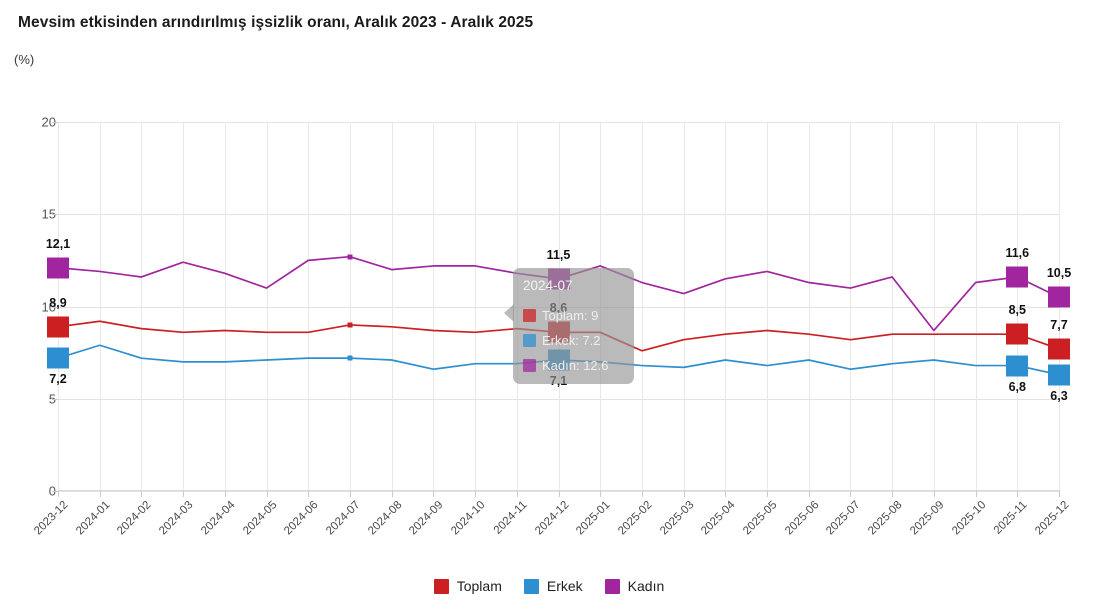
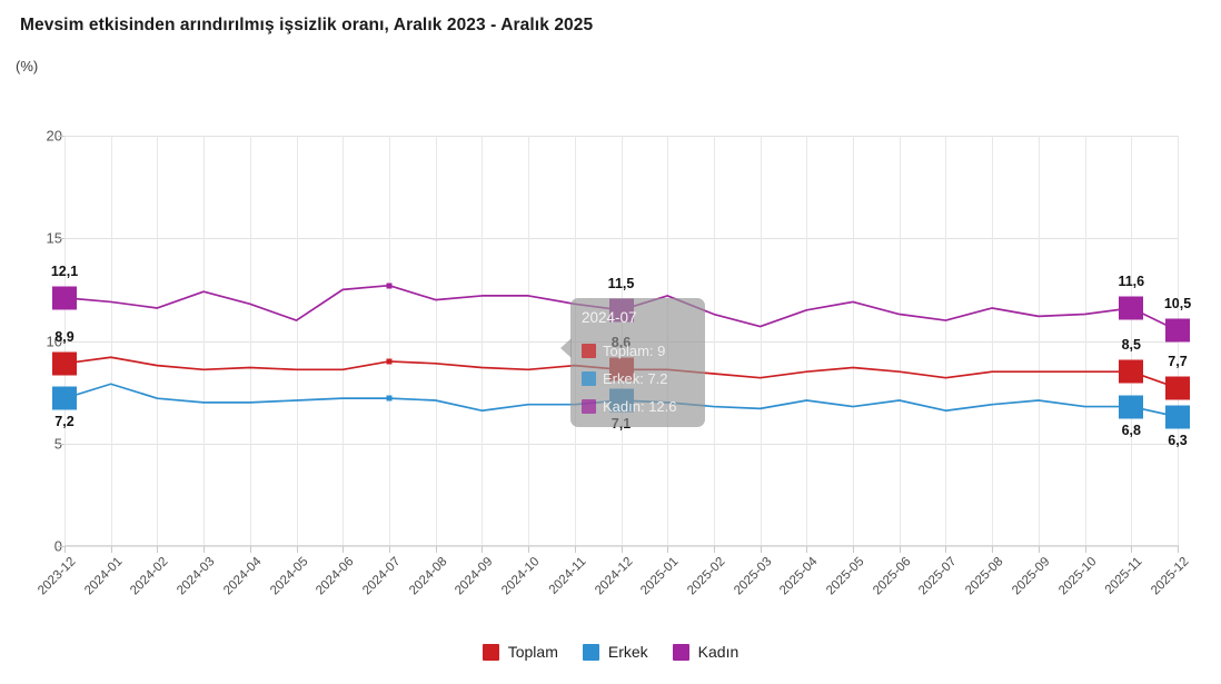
Toplam/2025-02: 7.6 -> 8.4
Kadın/2025-09: 8.7 -> 11.2
